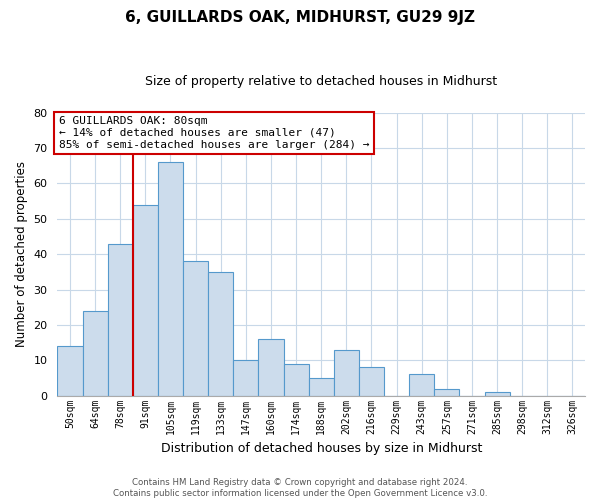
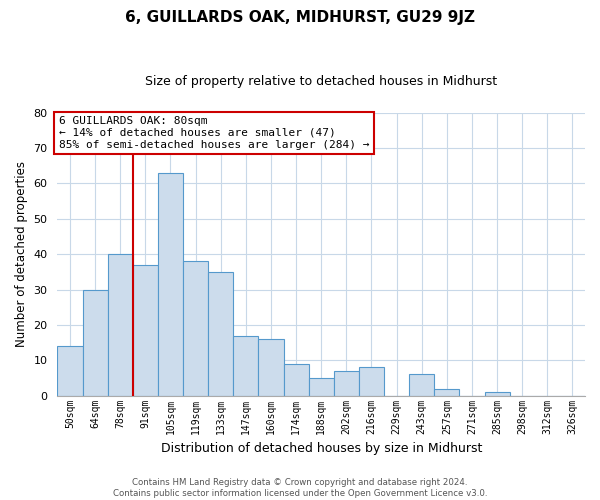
64sqm: 24 -> 30
78sqm: 43 -> 40
91sqm: 54 -> 37
105sqm: 66 -> 63
147sqm: 10 -> 17
202sqm: 13 -> 7
